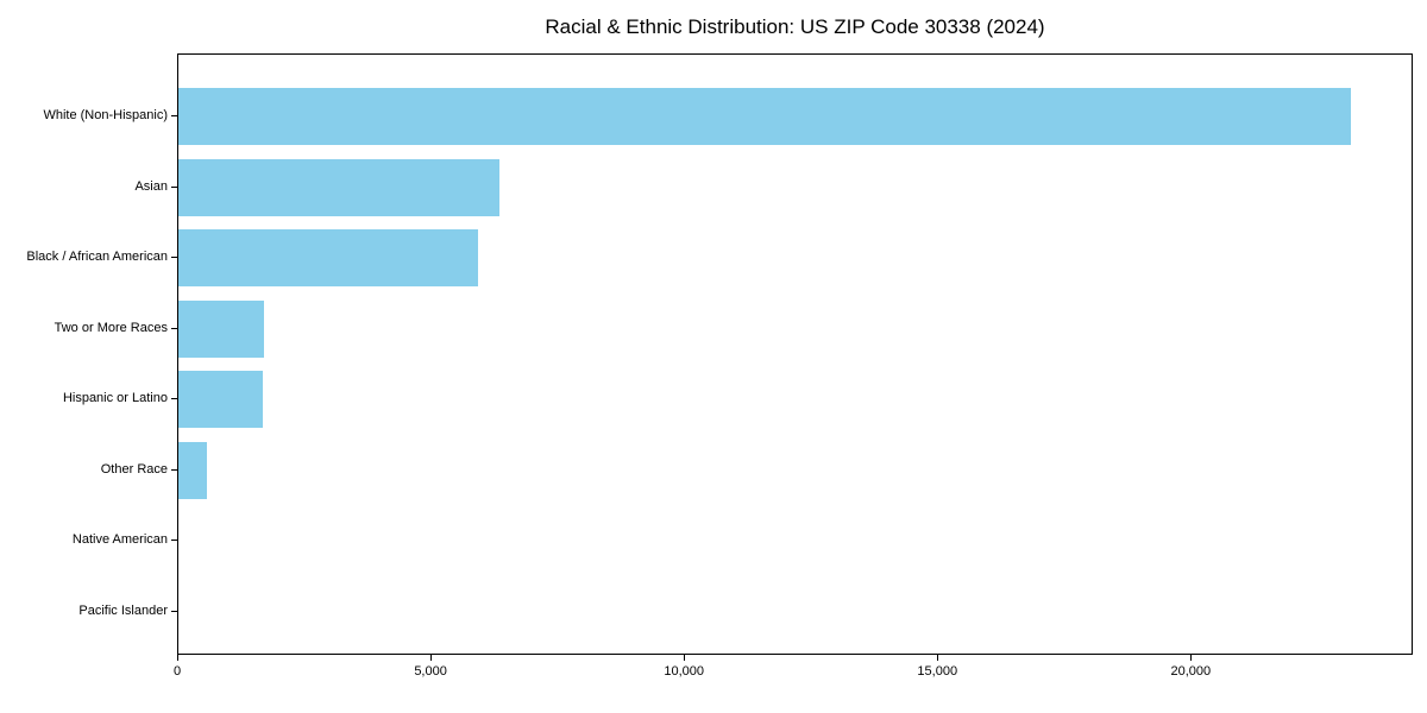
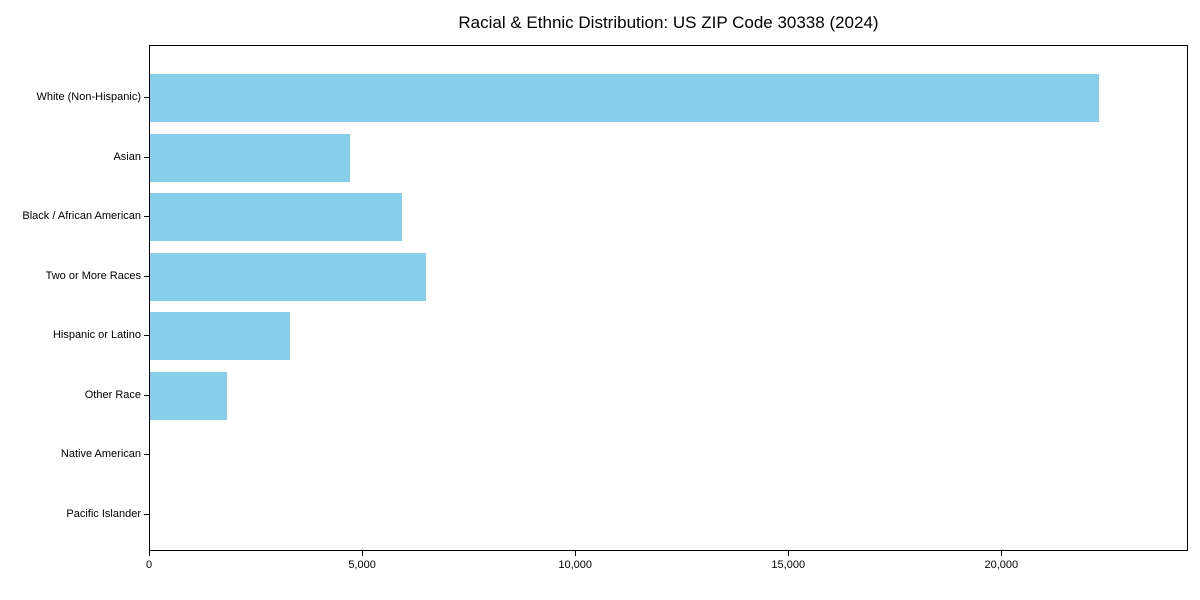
White (Non-Hispanic): 23200 -> 22300
Asian: 6300 -> 4700
Two or More Races: 1700 -> 6500
Hispanic or Latino: 1700 -> 3300
Other Race: 600 -> 1800
